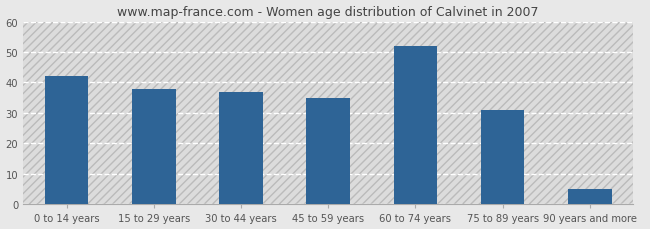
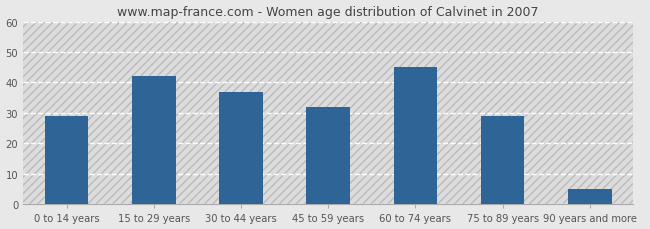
0 to 14 years: 42 -> 29
15 to 29 years: 38 -> 42
45 to 59 years: 35 -> 32
60 to 74 years: 52 -> 45
75 to 89 years: 31 -> 29
